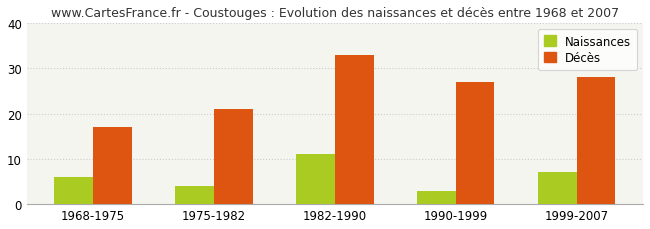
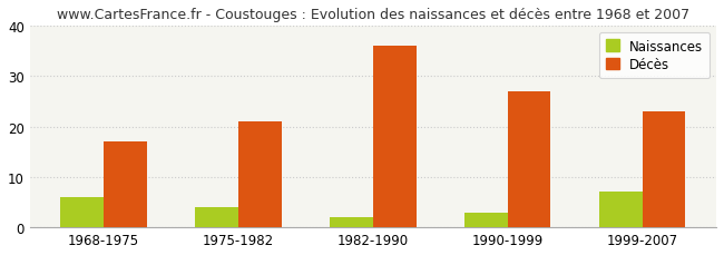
Naissances/1982-1990: 11 -> 2
Décès/1982-1990: 33 -> 36
Décès/1999-2007: 28 -> 23
